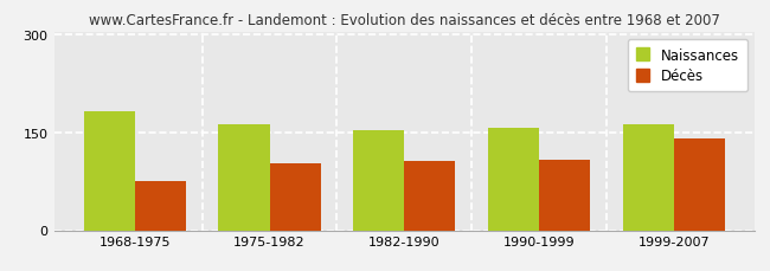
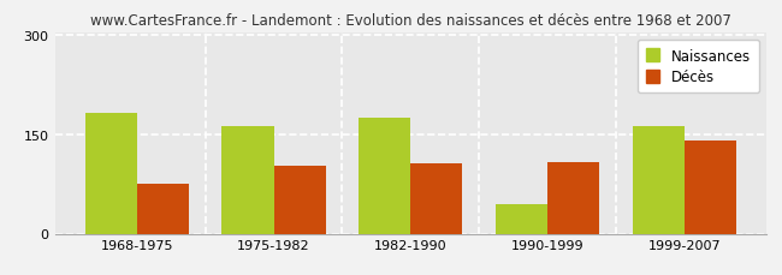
Naissances/1982-1990: 153 -> 176
Naissances/1990-1999: 158 -> 44
